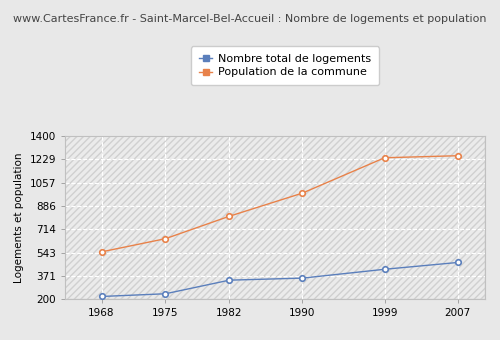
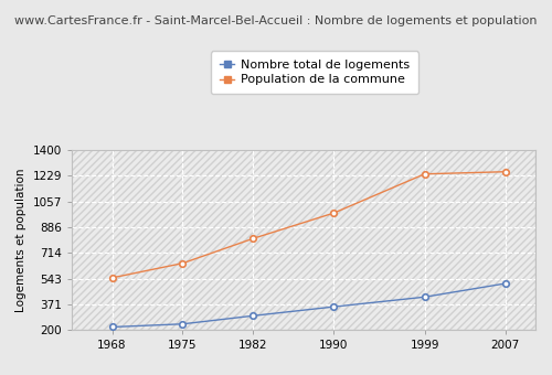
Nombre total de logements/1982: 340 -> 300
Nombre total de logements/2007: 470 -> 510
